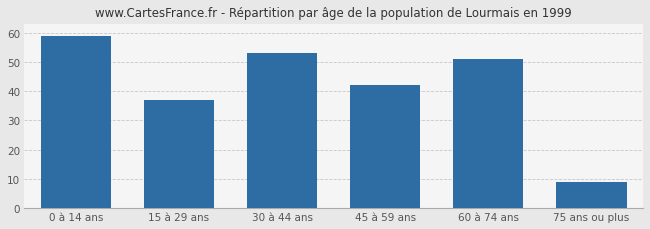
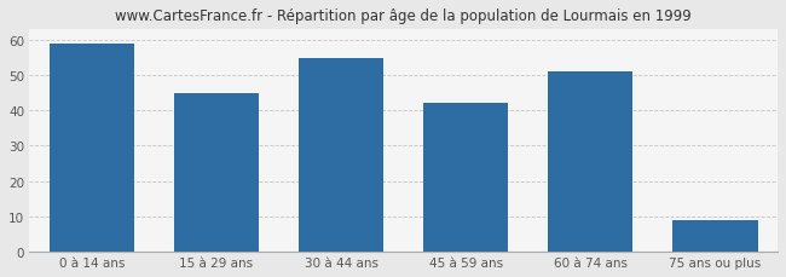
15 à 29 ans: 37 -> 45
30 à 44 ans: 53 -> 55
